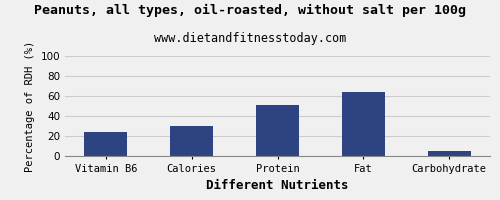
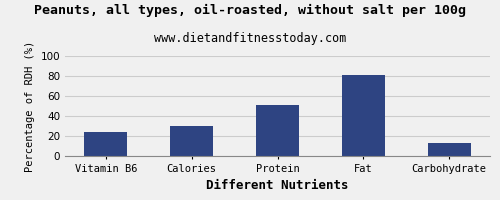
Fat: 64 -> 81
Carbohydrate: 5 -> 13
